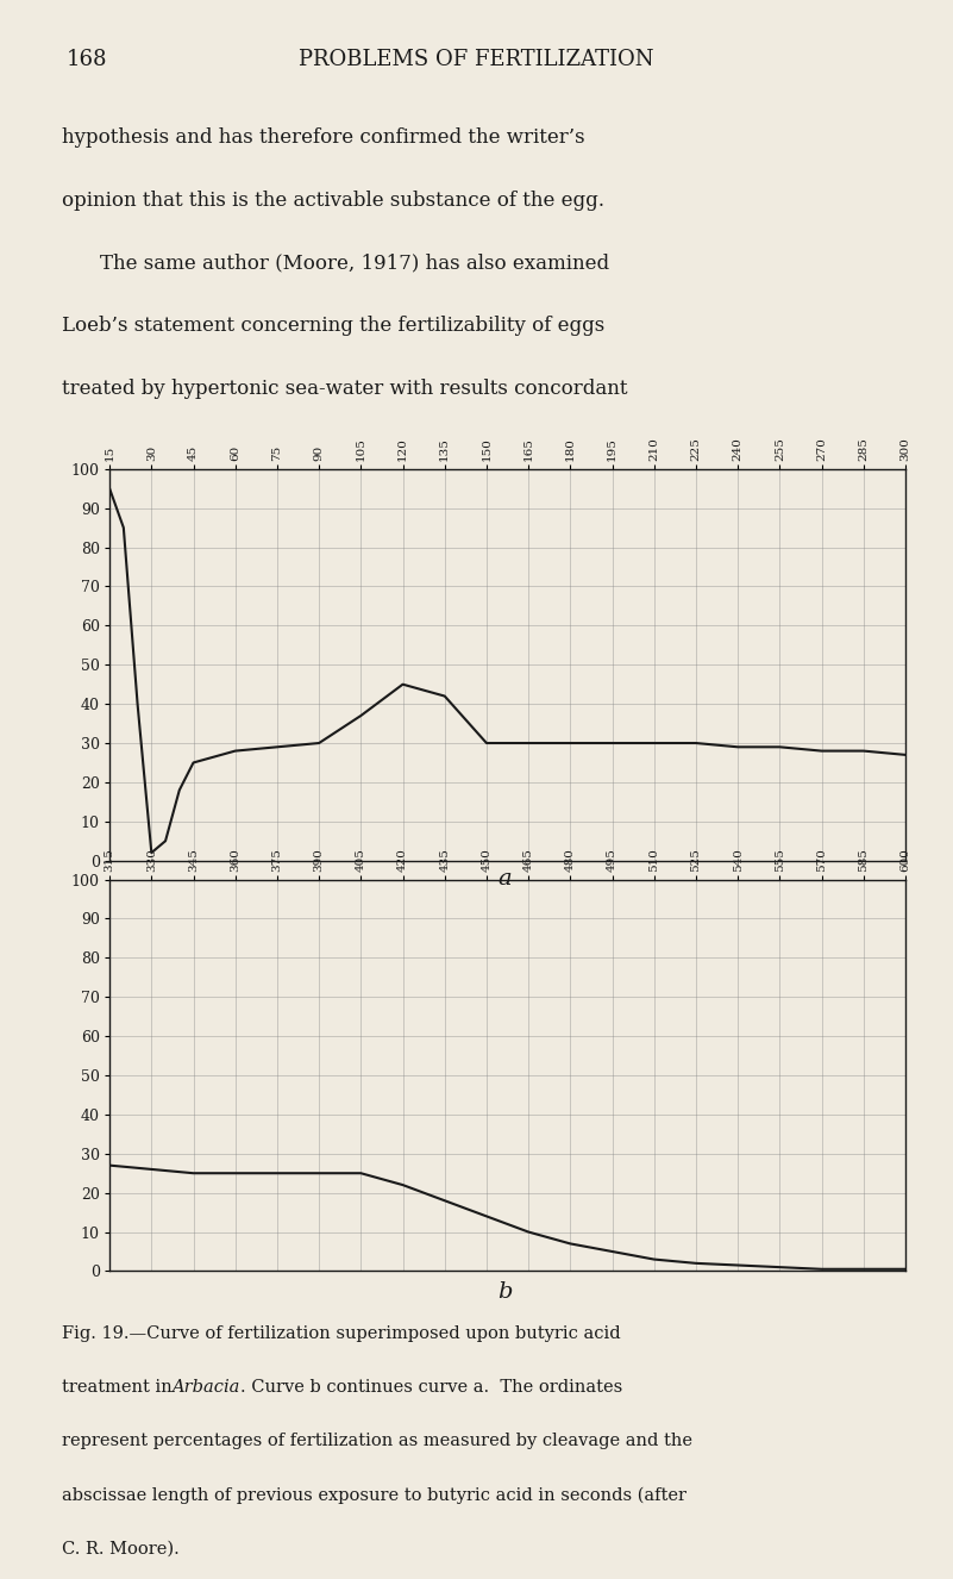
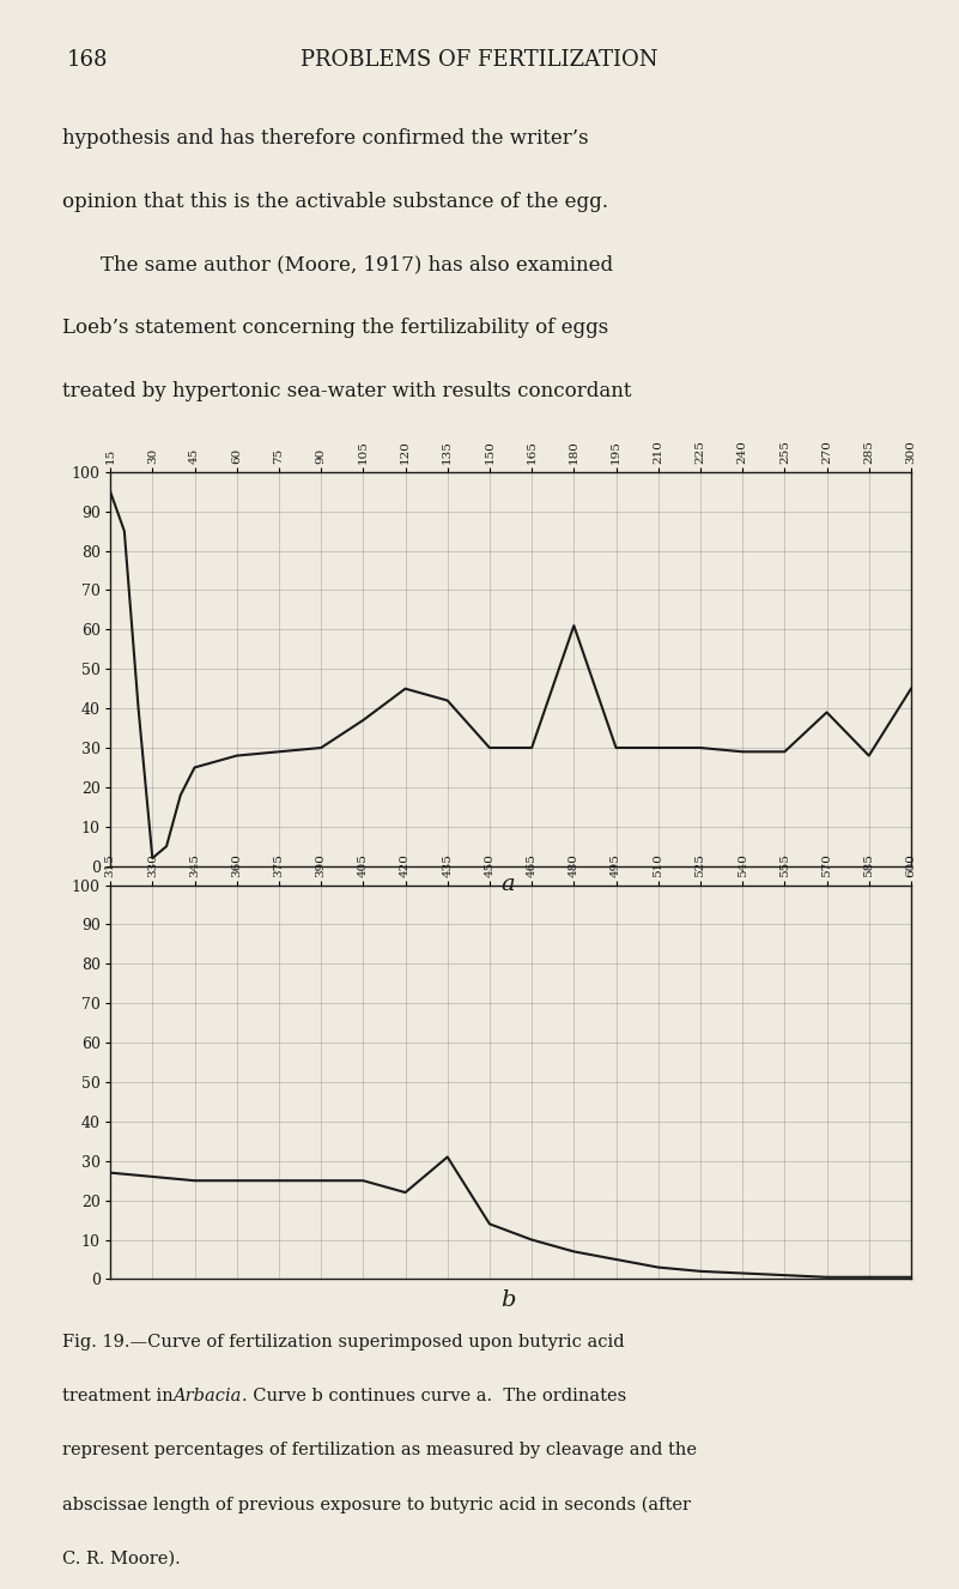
180: 30 -> 61
270: 28 -> 39
300: 27 -> 45
435: 18.0 -> 31.0
